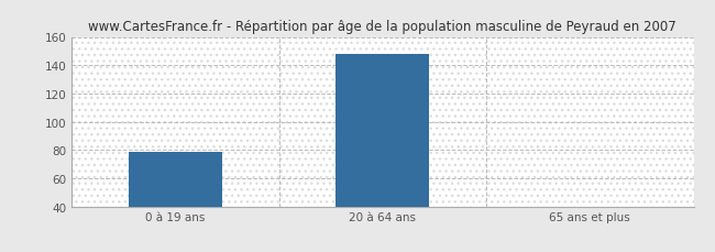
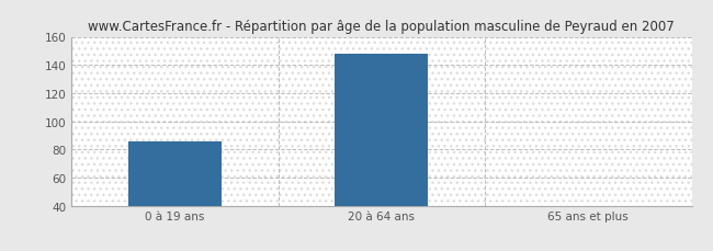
0 à 19 ans: 79 -> 86
